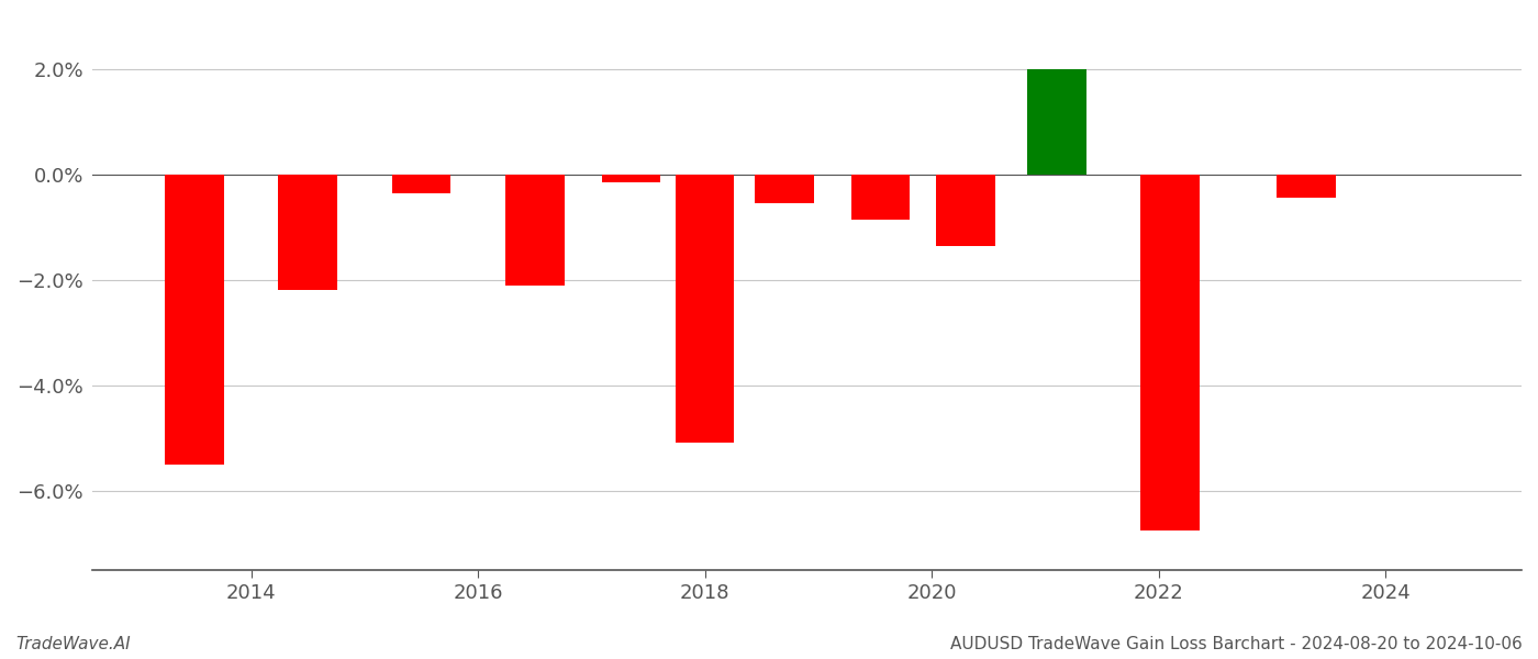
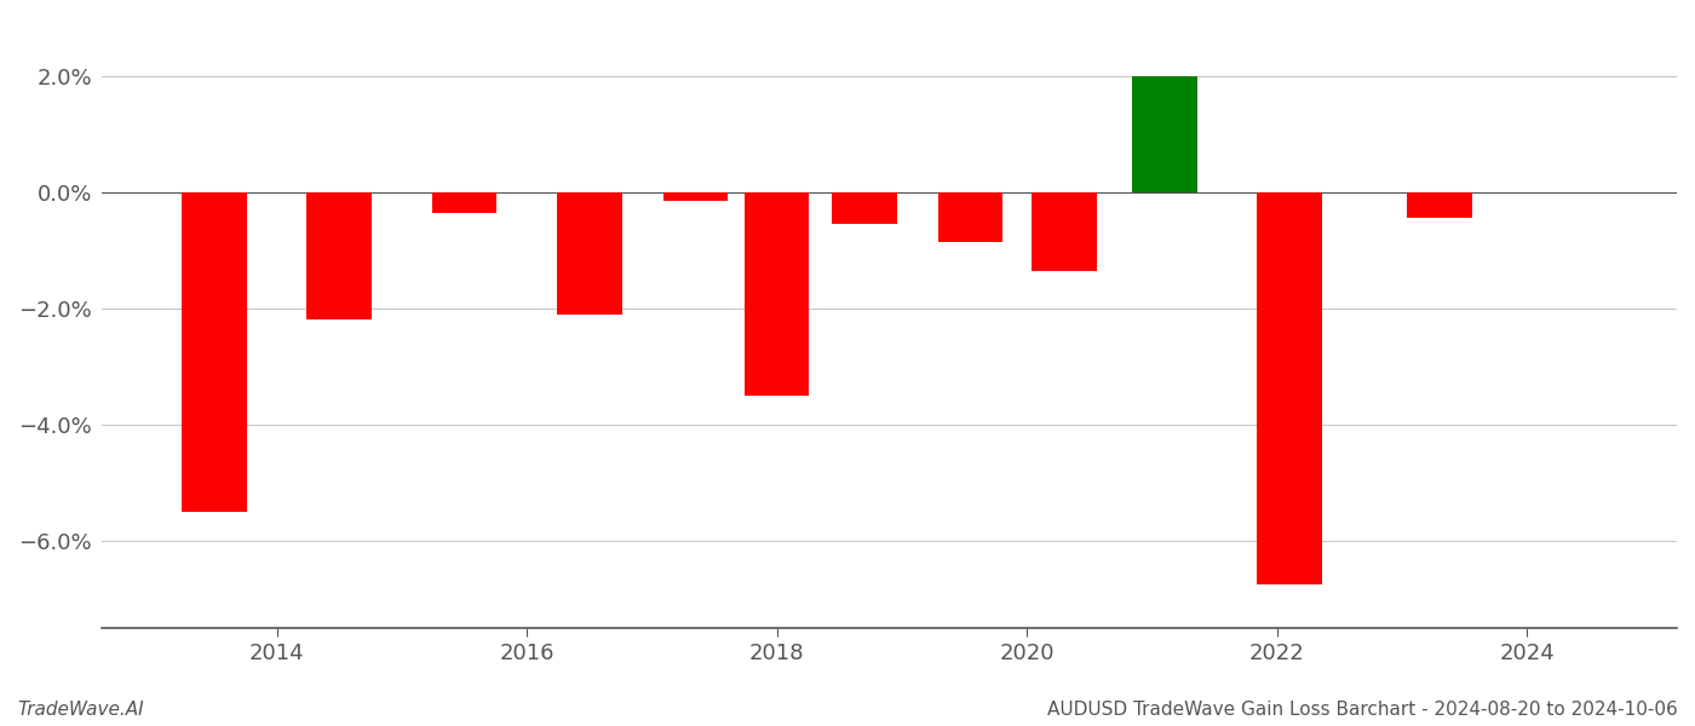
2018: -5.10% -> -3.50%
